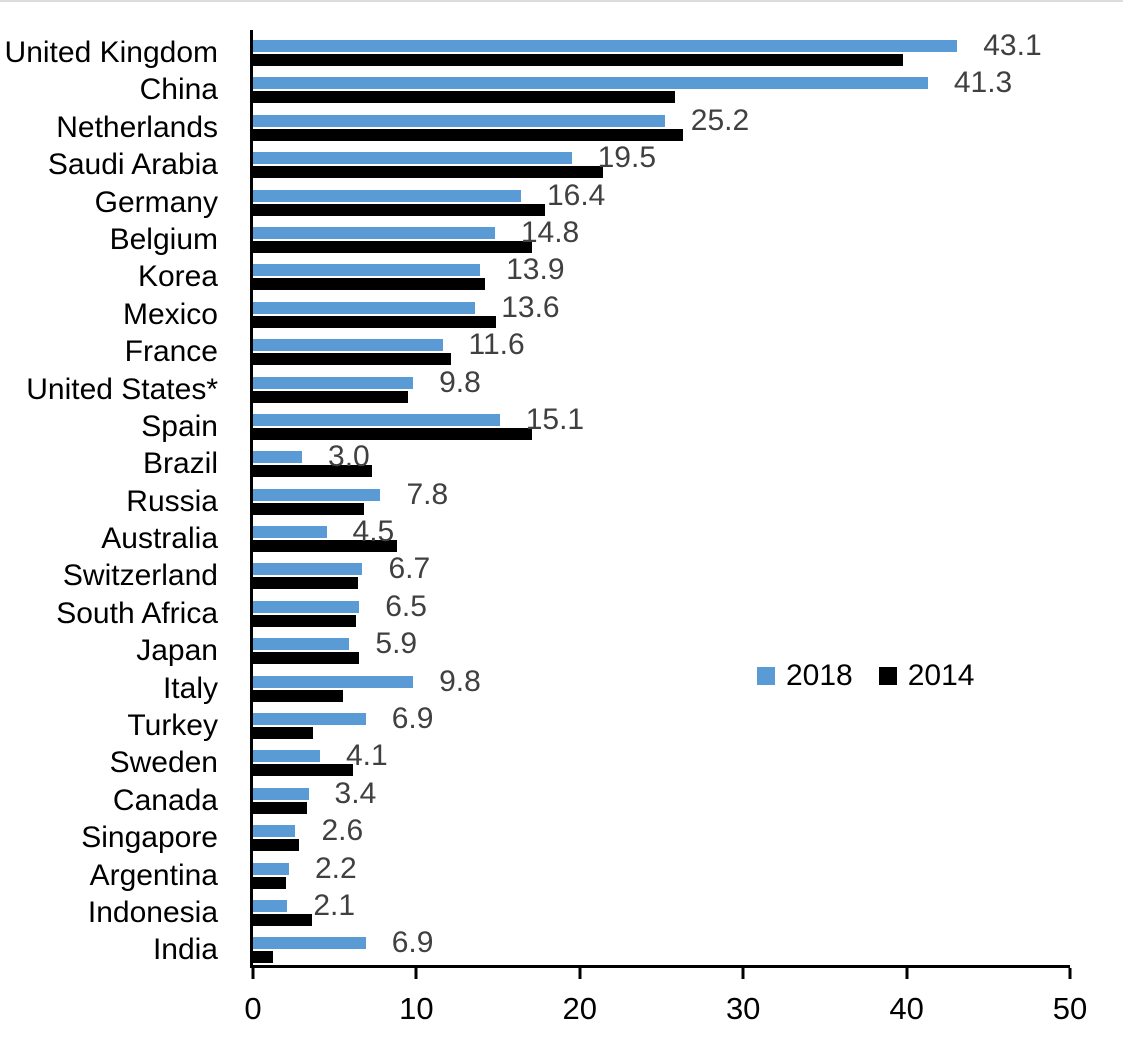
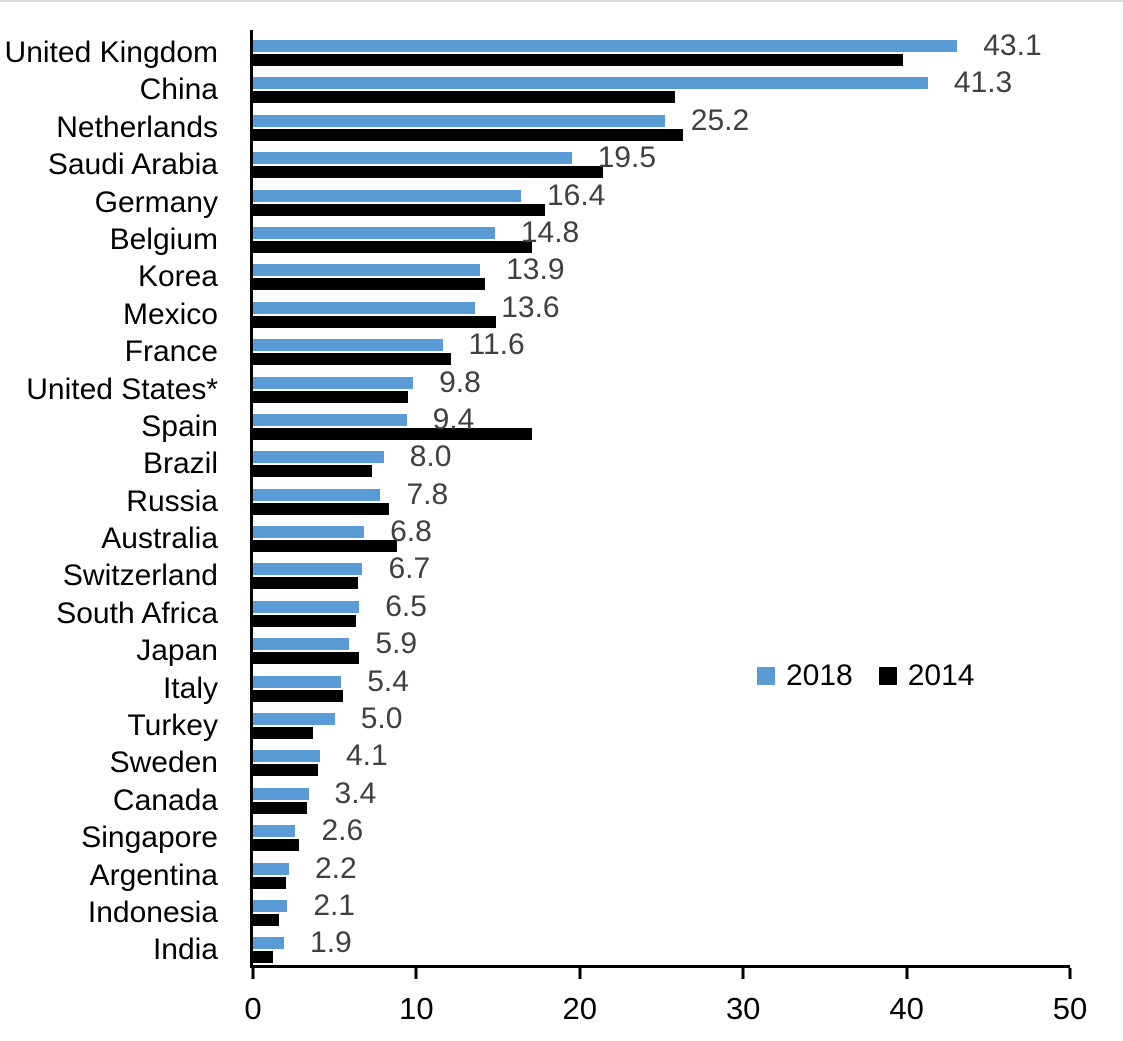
2018/Spain: 15.1 -> 9.4
2018/Brazil: 3.0 -> 8.0
2014/Russia: 6.8 -> 8.3
2018/Australia: 4.5 -> 6.8
2018/Italy: 9.8 -> 5.4
2018/Turkey: 6.9 -> 5.0
2014/Sweden: 6.1 -> 4.0
2014/Indonesia: 3.6 -> 1.6
2018/India: 6.9 -> 1.9
